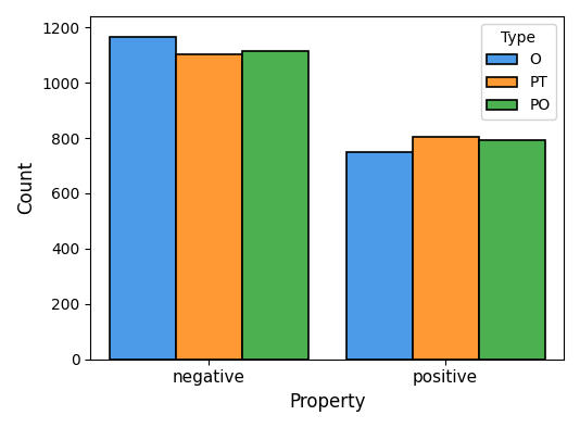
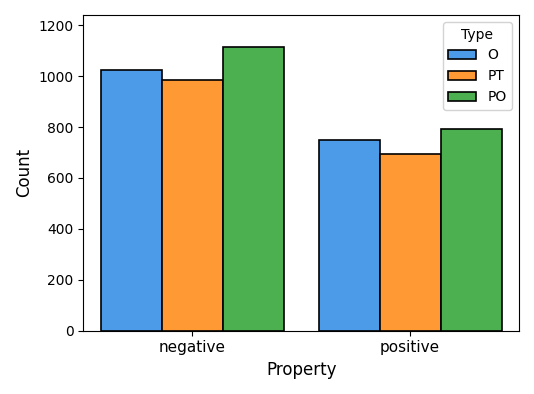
O/negative: 1165 -> 1025
PT/negative: 1102 -> 985
PT/positive: 806 -> 695
